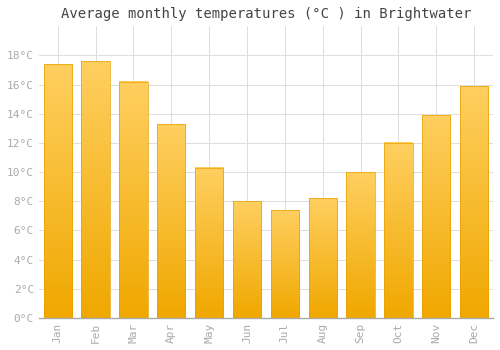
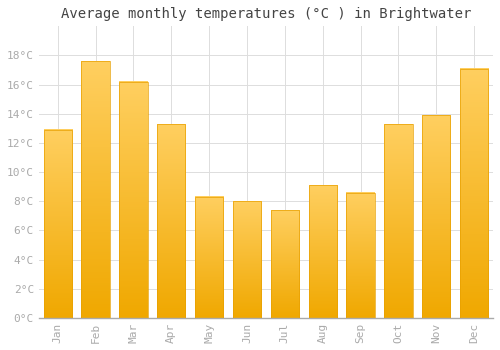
Jan: 17.4°C -> 12.9°C
May: 10.3°C -> 8.3°C
Aug: 8.2°C -> 9.1°C
Sep: 10.0°C -> 8.6°C
Oct: 12.0°C -> 13.3°C
Dec: 15.9°C -> 17.1°C
